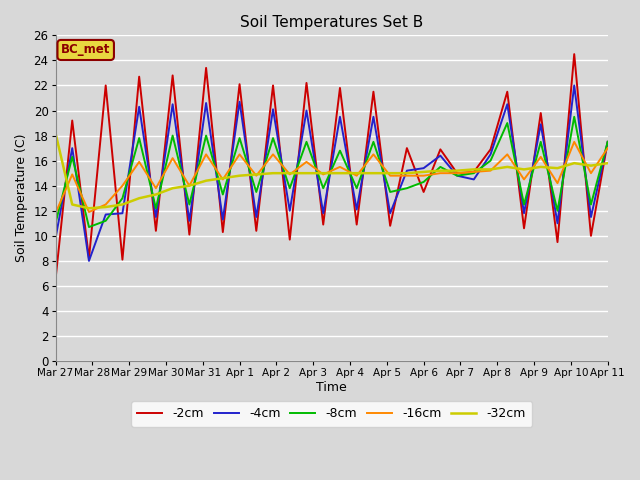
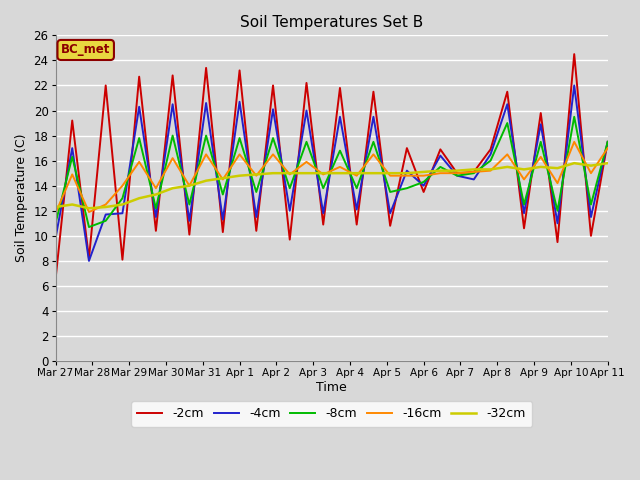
-32cm/Mar 27: 18.2 -> 12.3
-2cm/Apr 1: 22.1 -> 23.2
-4cm/Apr 6: 15.4 -> 14.0
